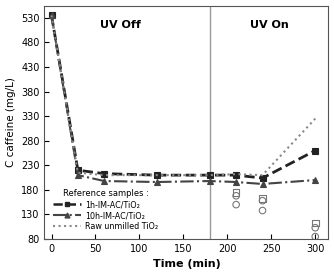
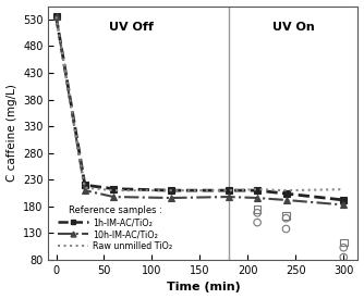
1h-IM-AC/TiO₂/300: 260 -> 192
10h-IM-AC/TiO₂/300: 200 -> 183
Raw unmilled TiO₂/300: 325 -> 212
